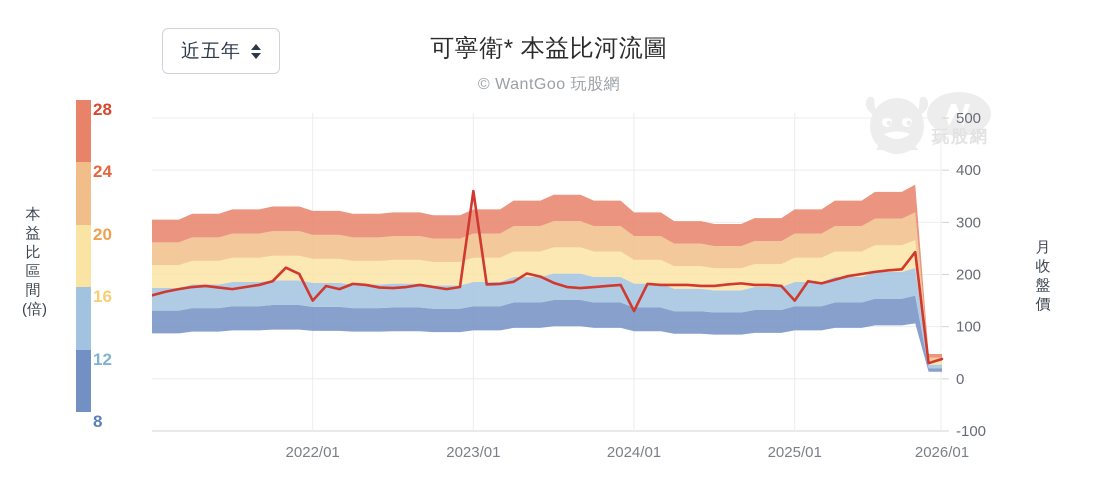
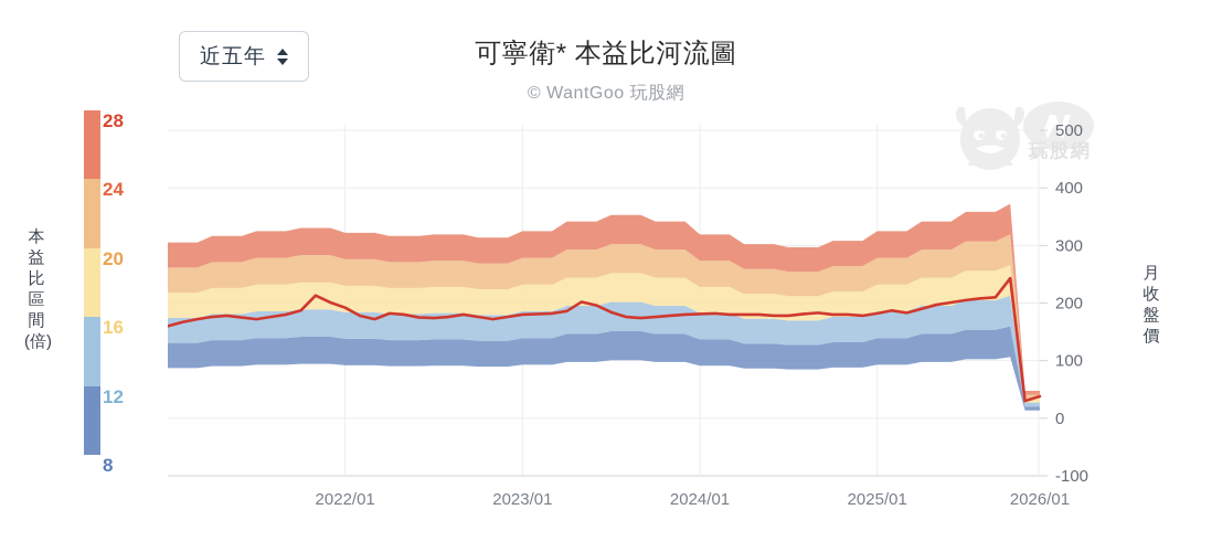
2022/01: 150 -> 190
2023/01: 360 -> 180
2024/01: 130 -> 180
2025/01: 150 -> 180
